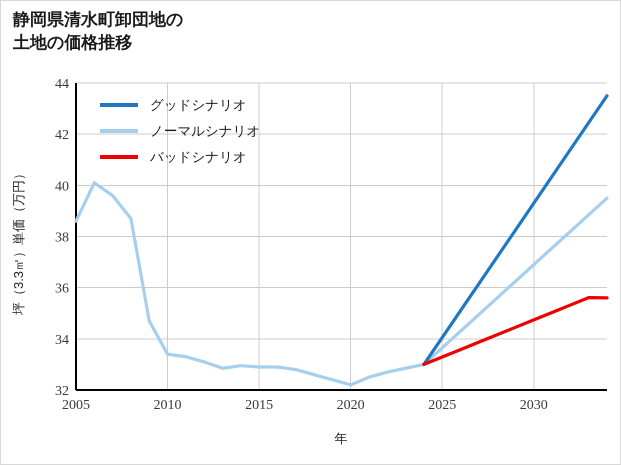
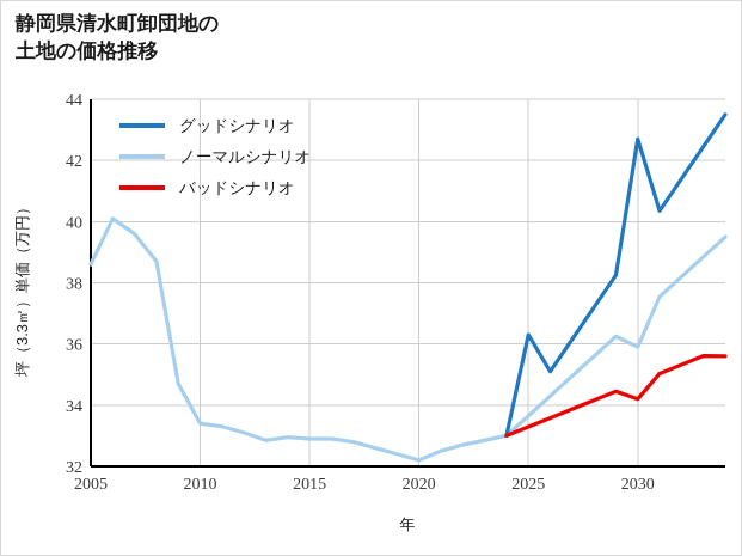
グッドシナリオ/2025: 34.0 -> 36.3
グッドシナリオ/2030: 39.3 -> 42.7
ノーマルシナリオ/2030: 36.9 -> 35.9
バッドシナリオ/2030: 34.7 -> 34.2
